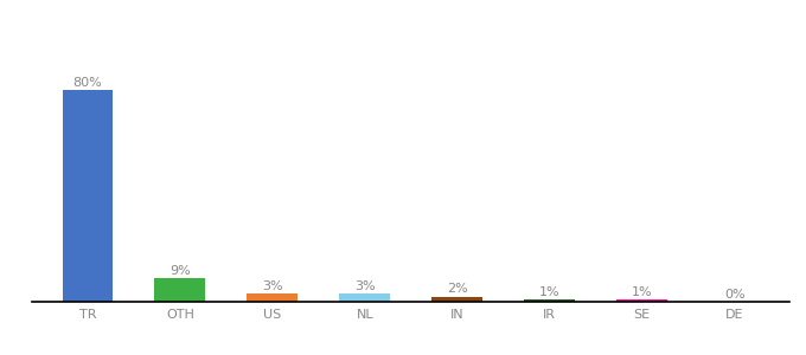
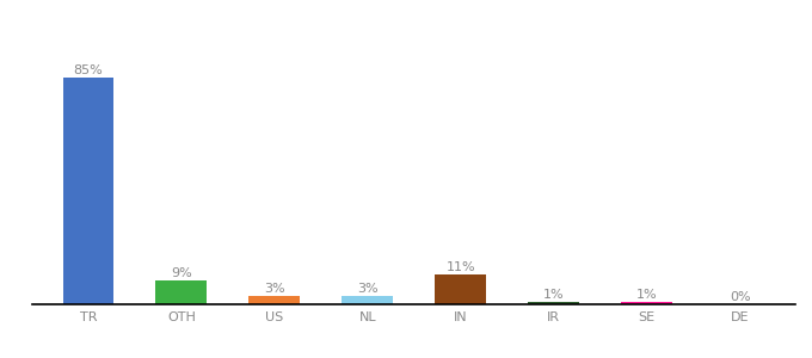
TR: 80% -> 85%
IN: 2% -> 11%
